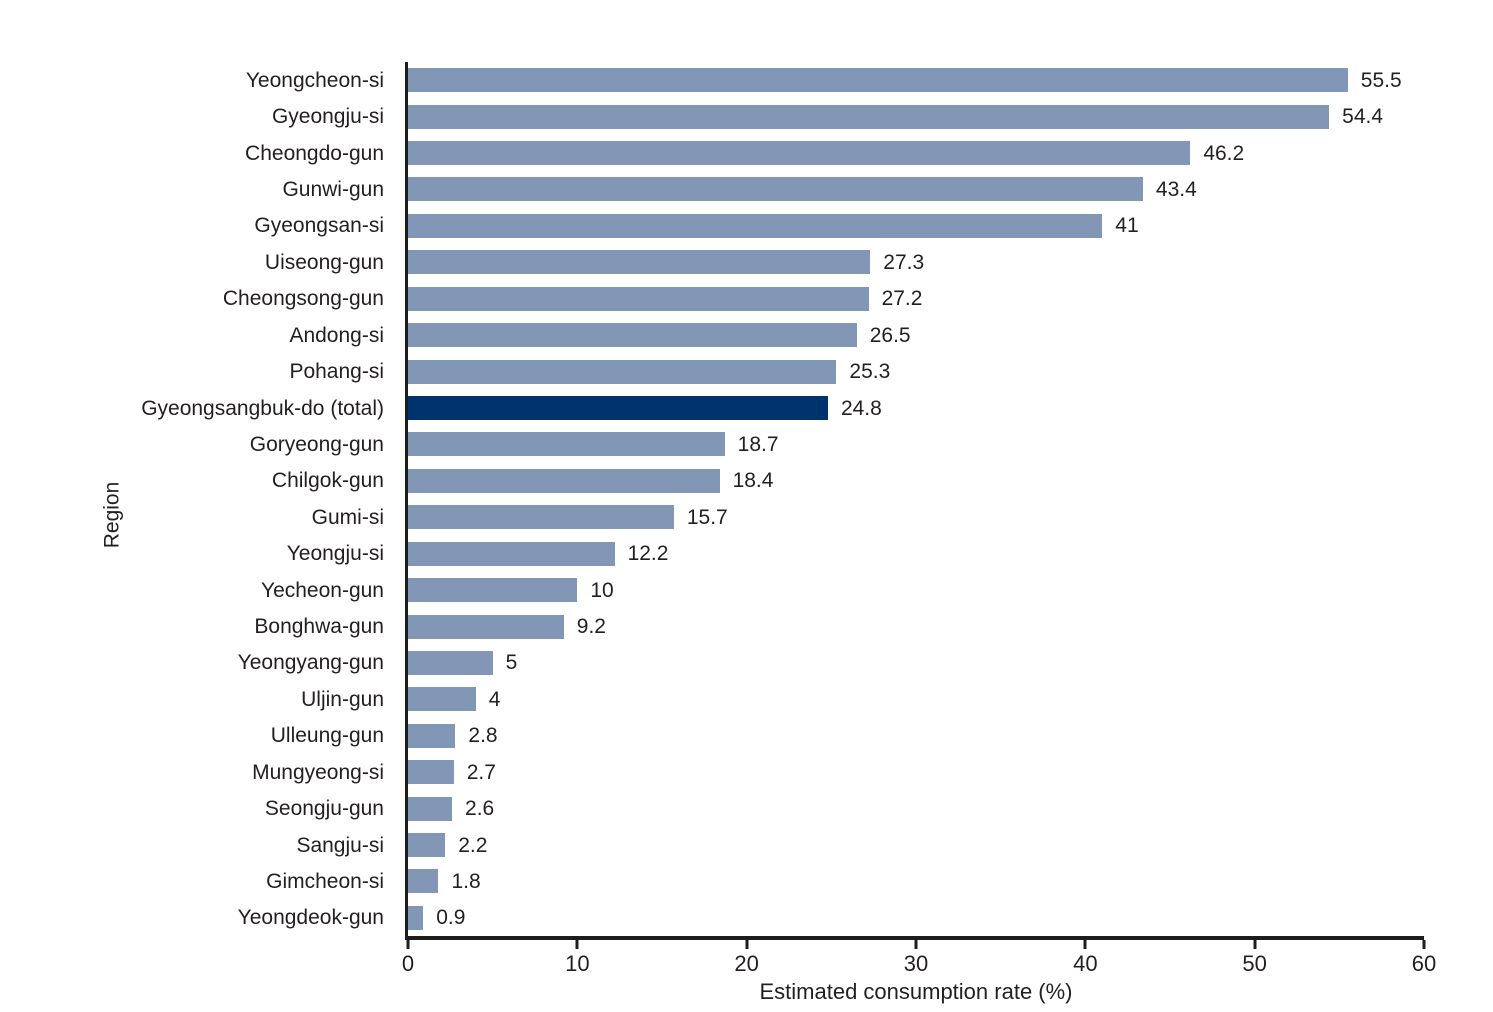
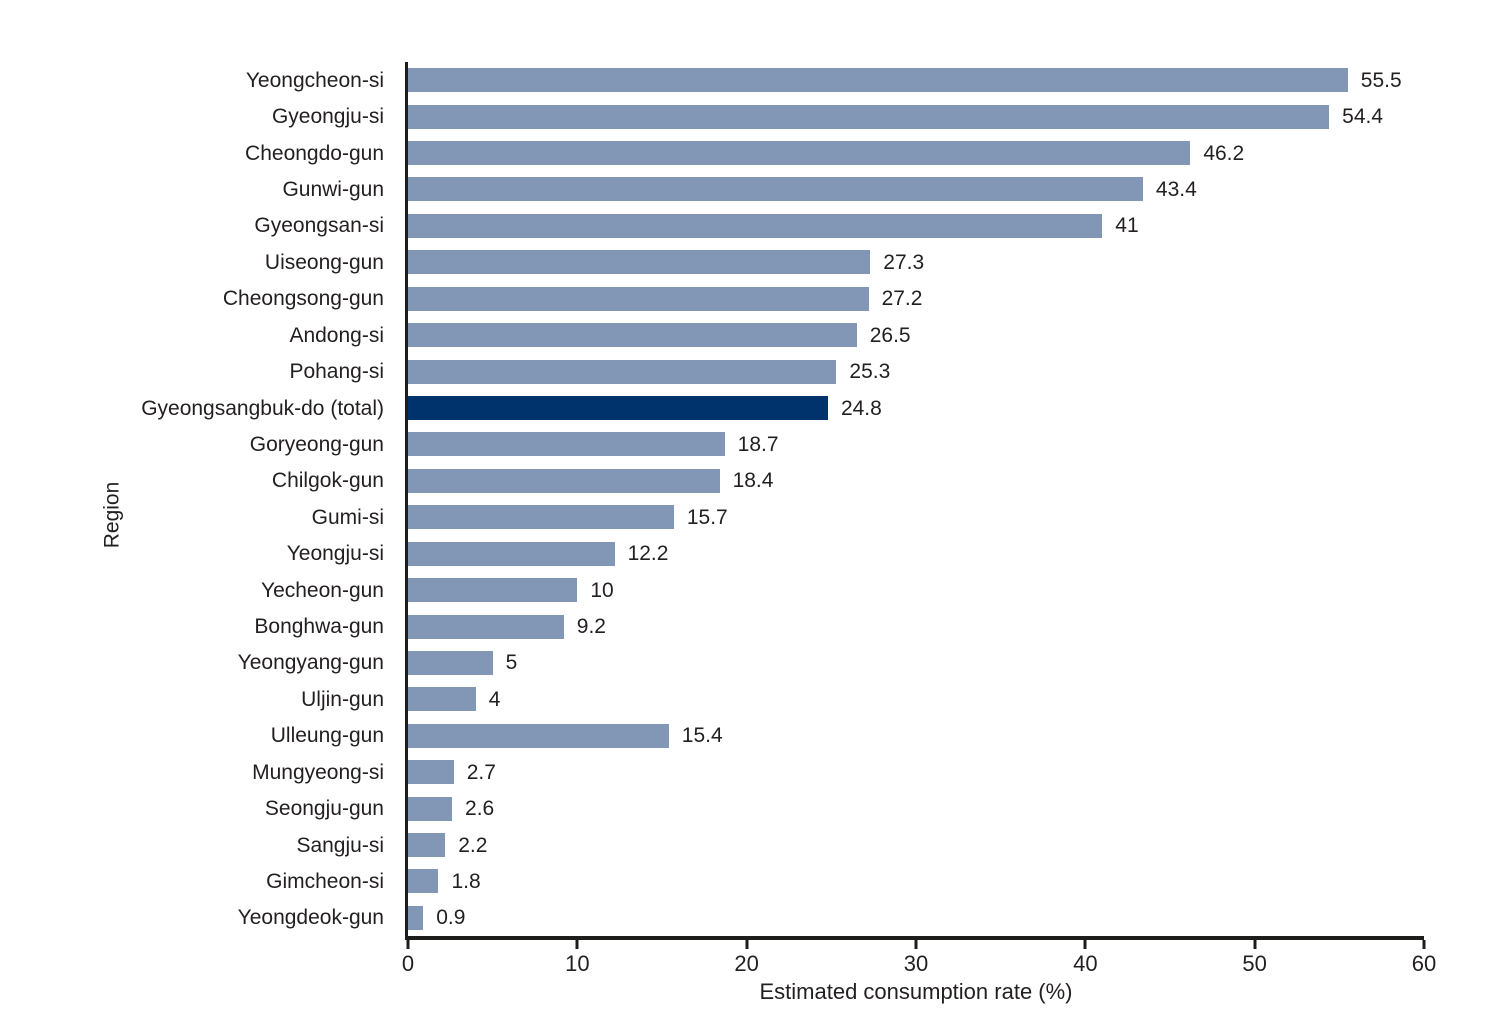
Ulleung-gun: 2.8 -> 15.4
